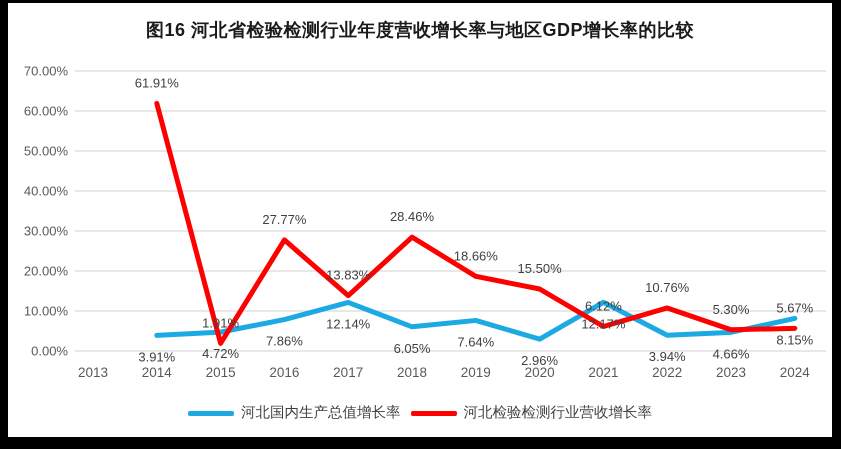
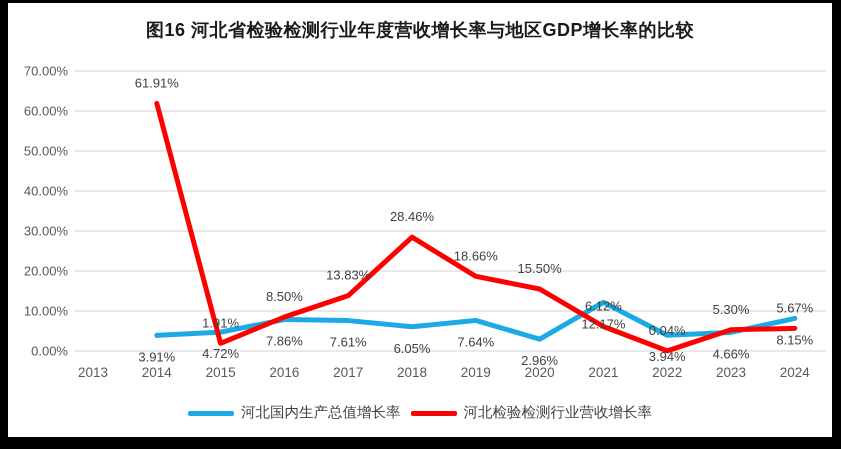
河北检验检测行业营收增长率/2016: 27.77% -> 8.50%
河北国内生产总值增长率/2017: 12.14% -> 7.61%
河北检验检测行业营收增长率/2022: 10.76% -> 0.04%
